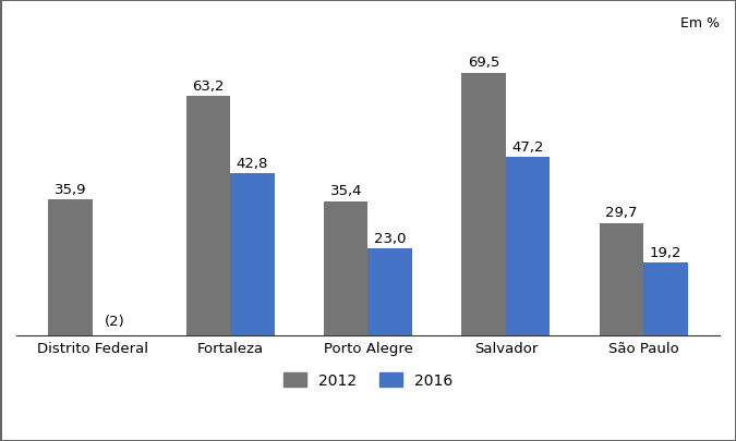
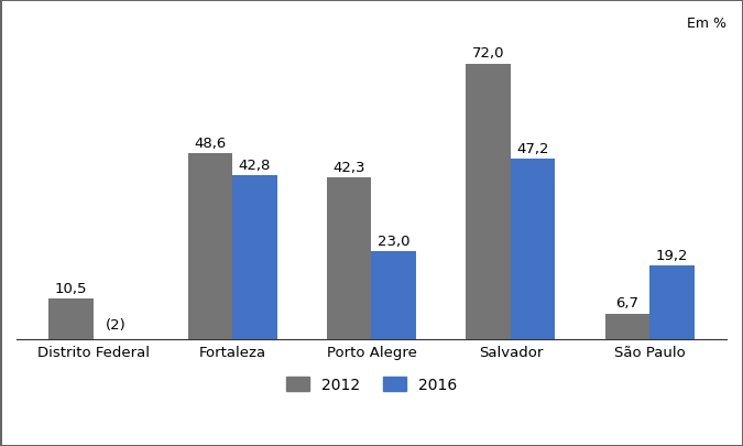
2012/Distrito Federal: 35,9 -> 10,5
2012/Fortaleza: 63,2 -> 48,6
2012/Porto Alegre: 35,4 -> 42,3
2012/Salvador: 69,5 -> 72,0
2012/São Paulo: 29,7 -> 6,7
